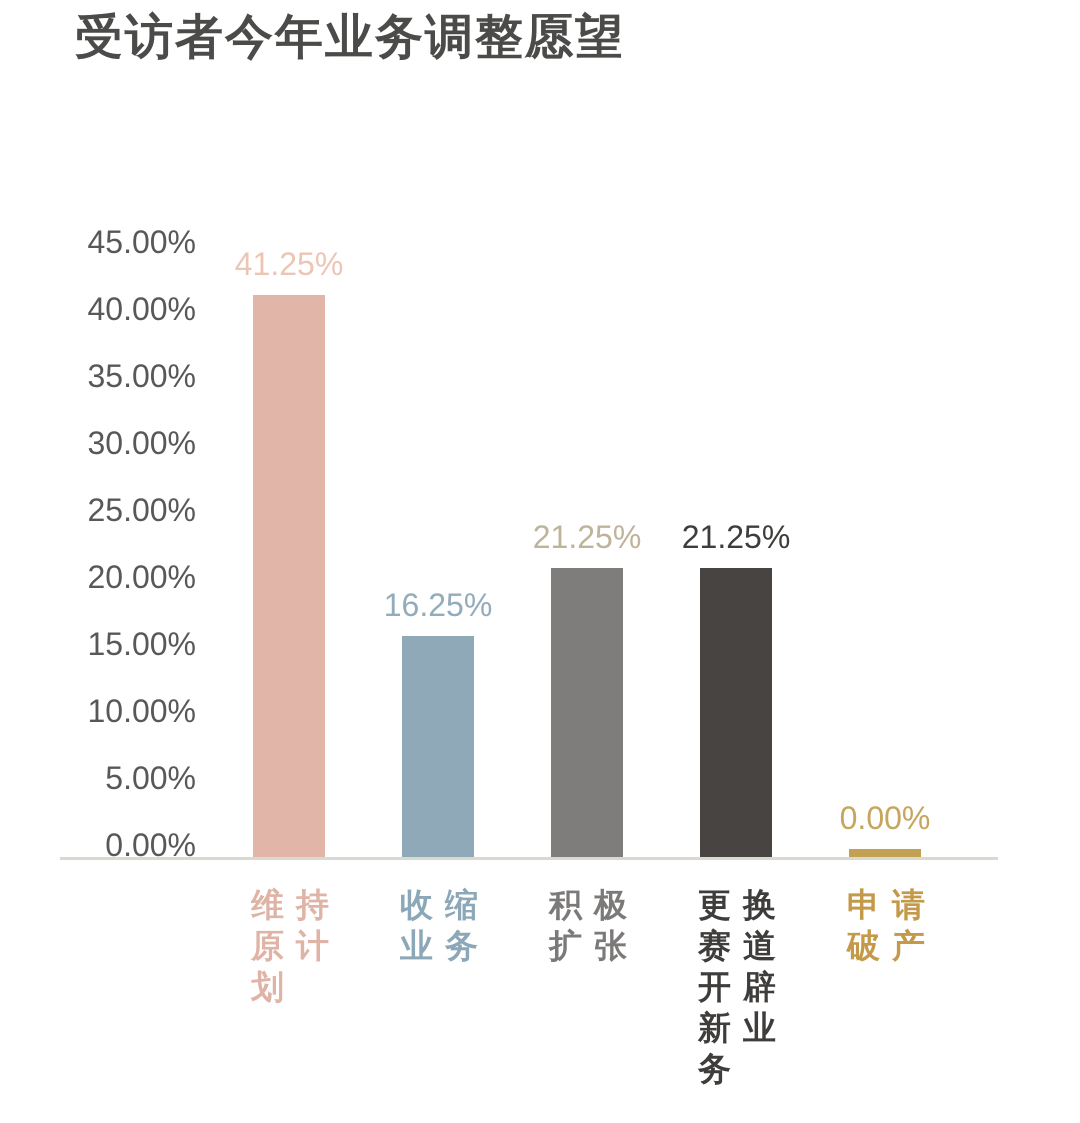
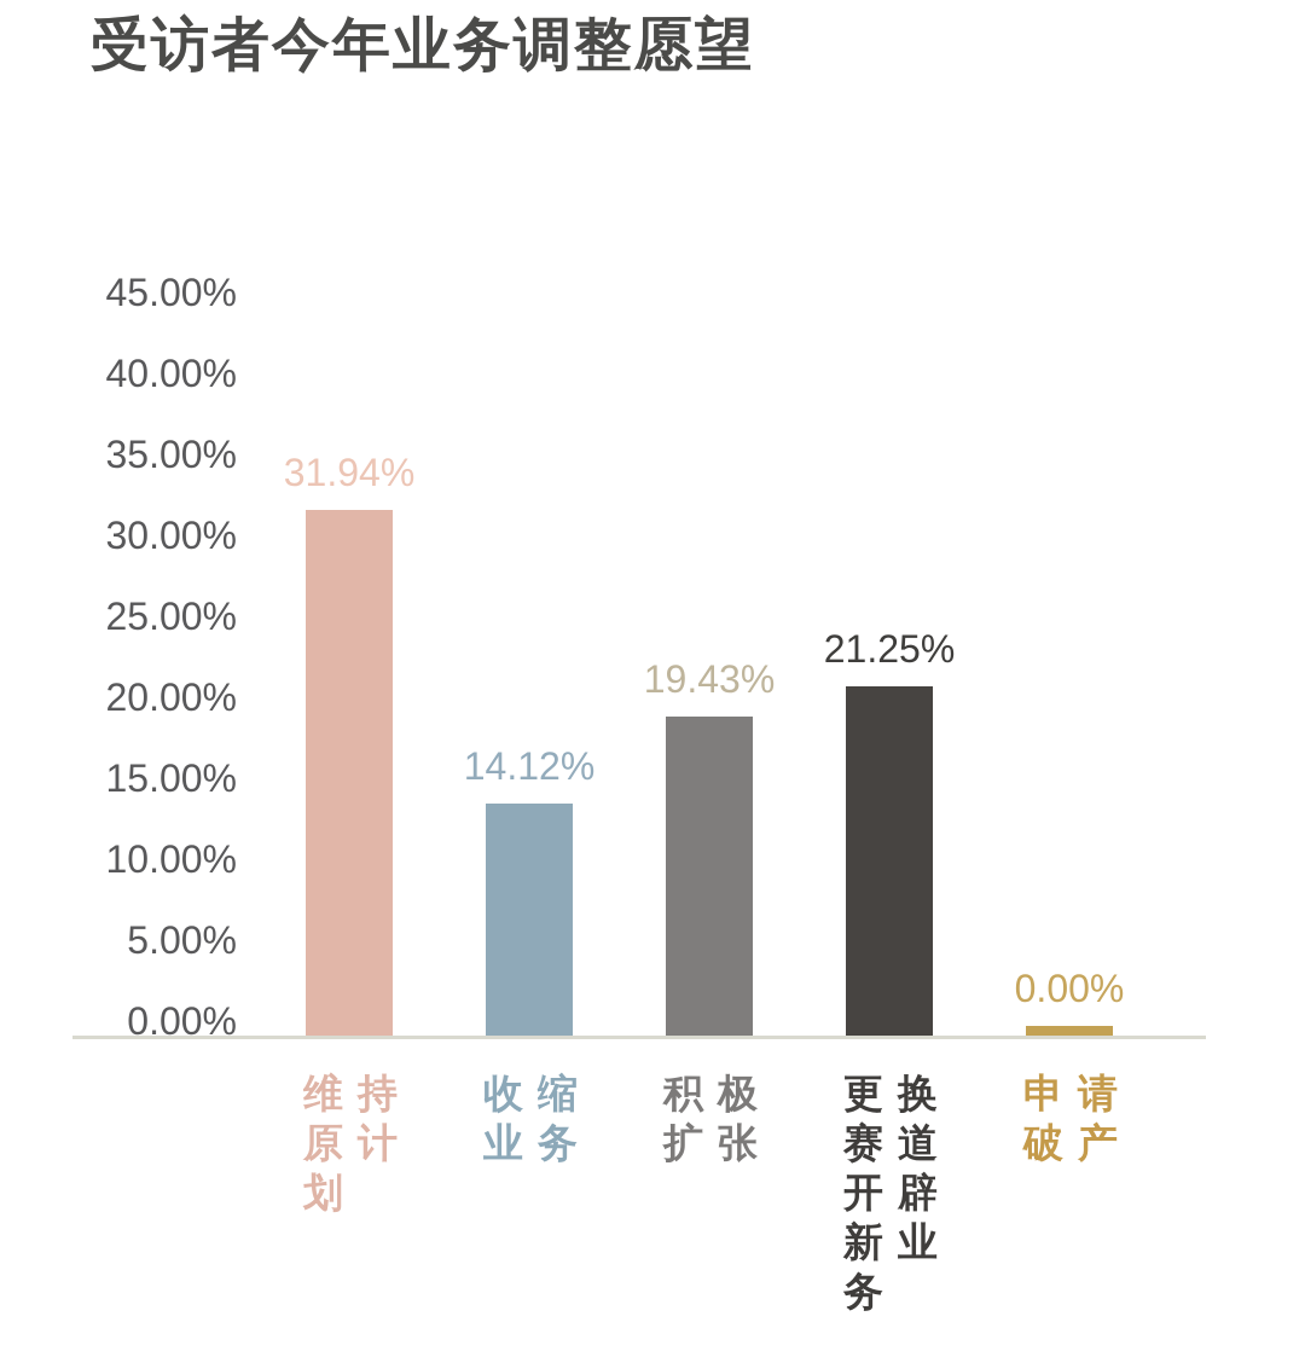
维持原计划: 41.25% -> 31.94%
收缩业务: 16.25% -> 14.12%
积极扩张: 21.25% -> 19.43%
